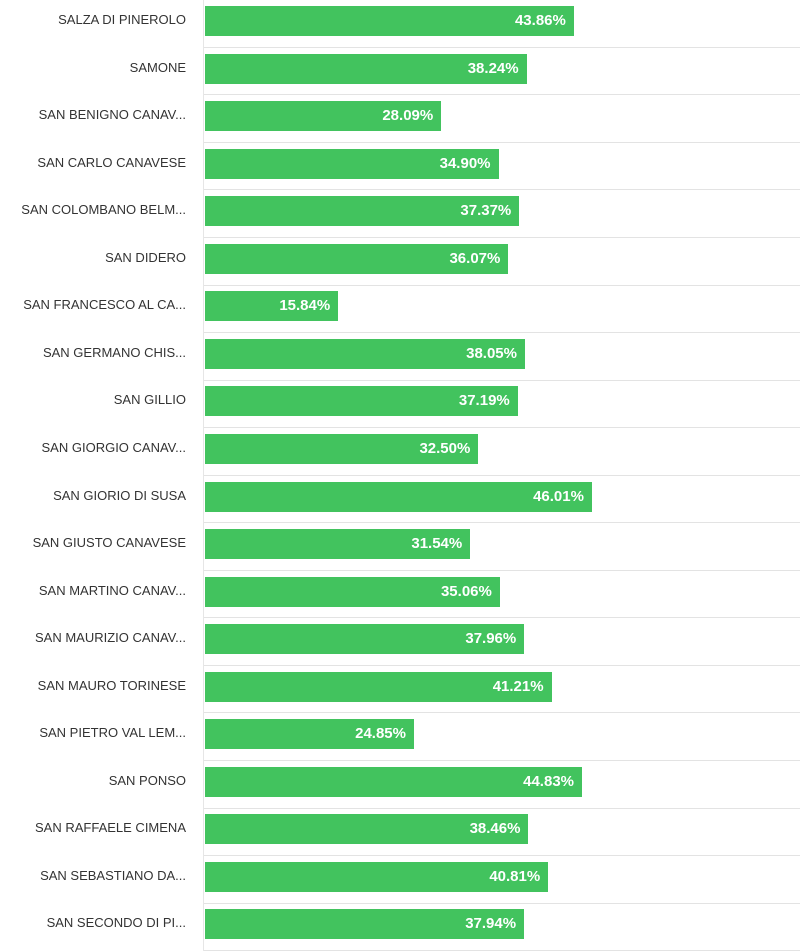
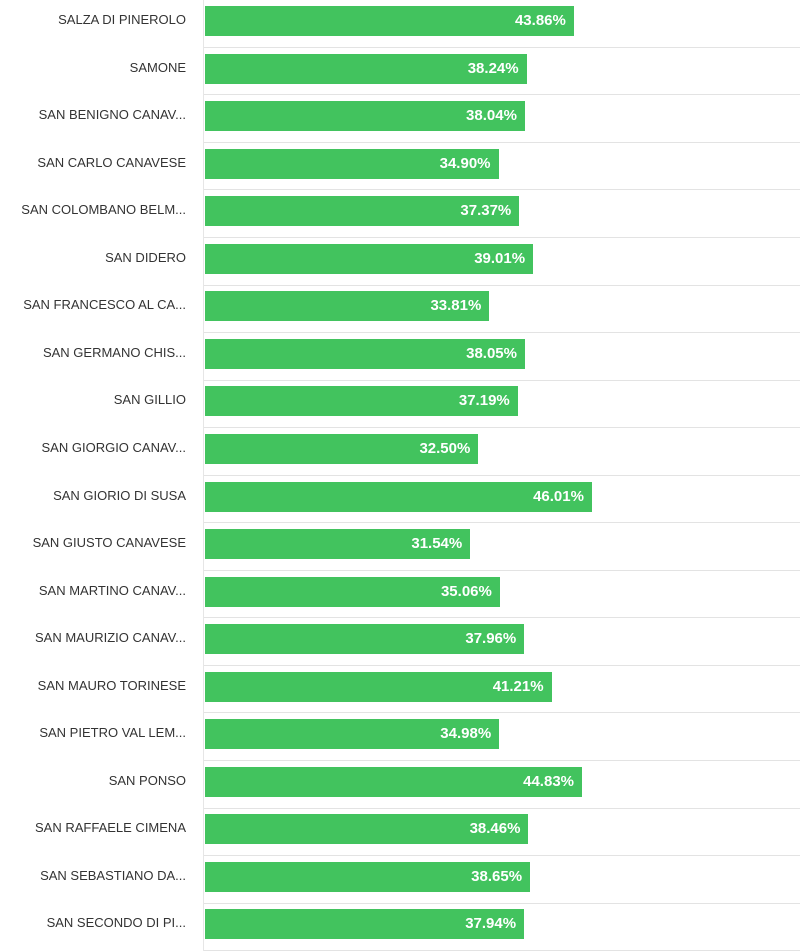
SAN BENIGNO CANAV...: 28.09% -> 38.04%
SAN DIDERO: 36.07% -> 39.01%
SAN FRANCESCO AL CA...: 15.84% -> 33.81%
SAN PIETRO VAL LEM...: 24.85% -> 34.98%
SAN SEBASTIANO DA...: 40.81% -> 38.65%
